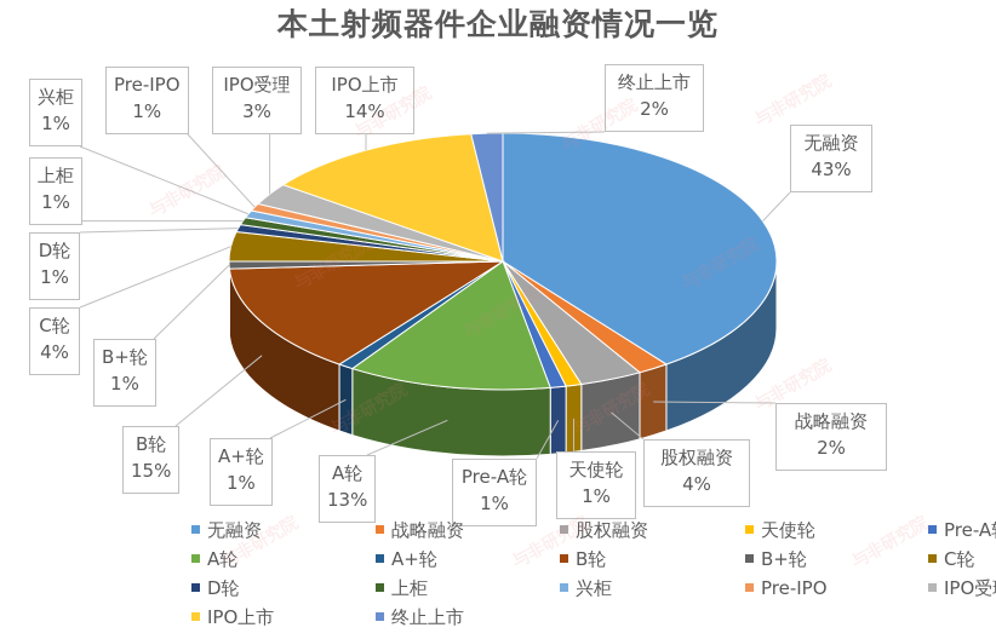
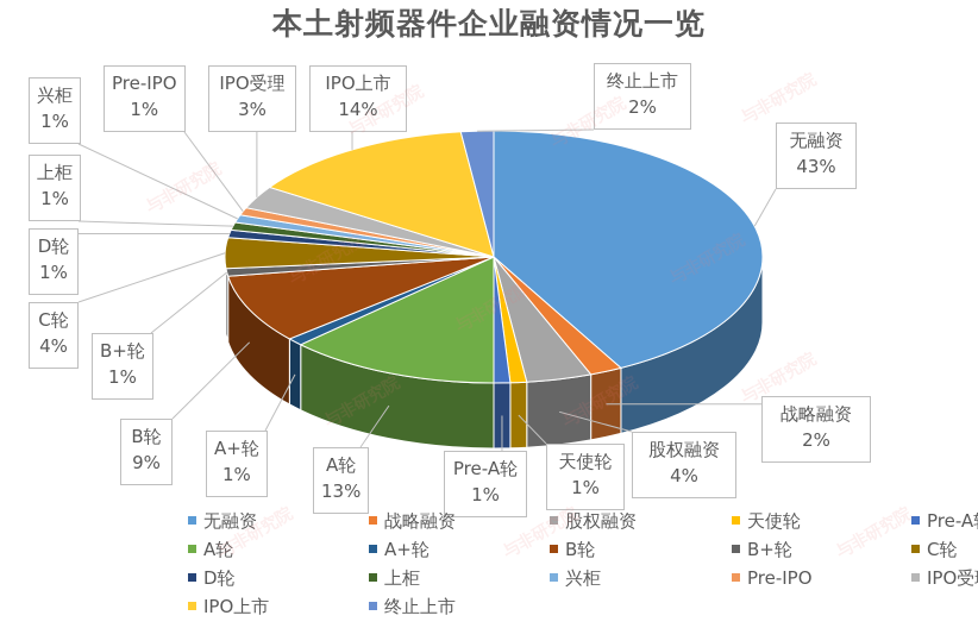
B轮: 15% -> 9%
